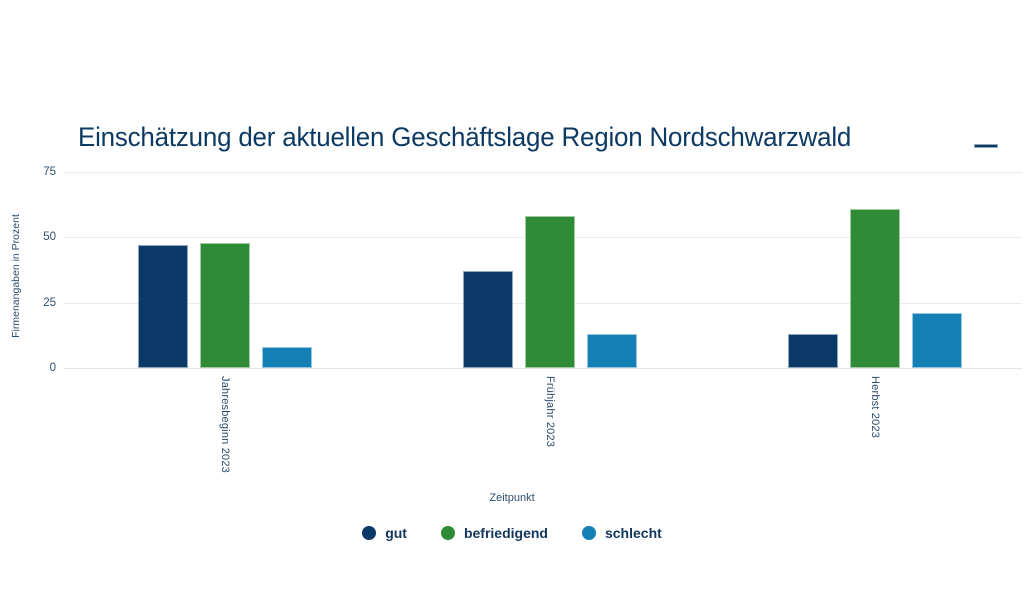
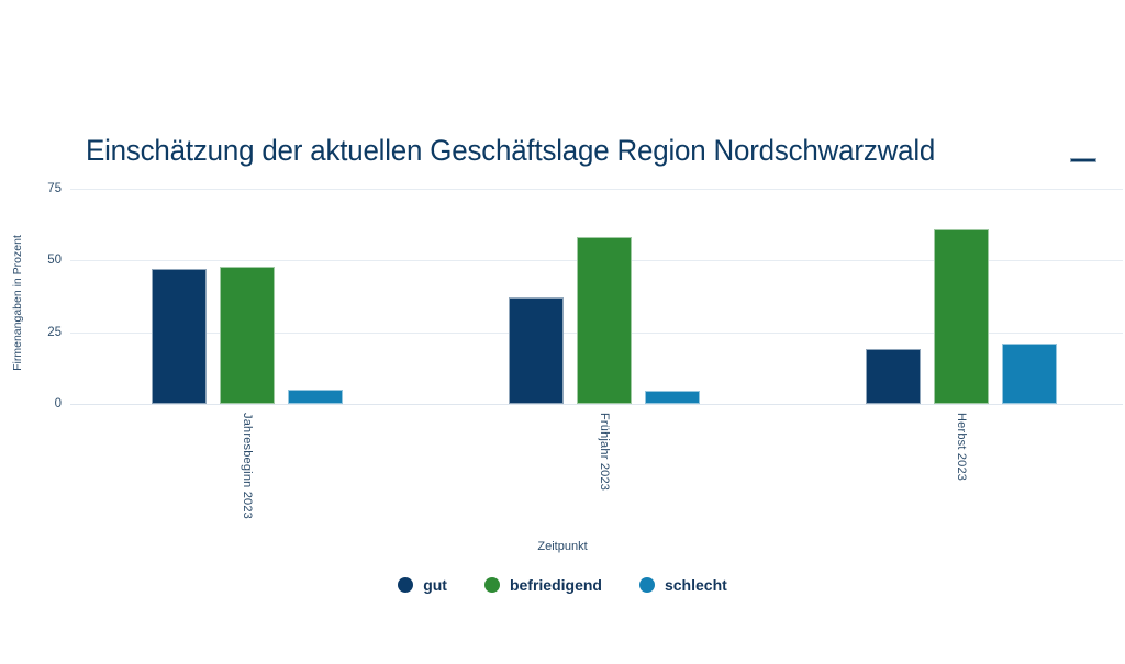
schlecht/Jahresbeginn 2023: 8 -> 5
schlecht/Frühjahr 2023: 13 -> 4
gut/Herbst 2023: 13 -> 19
